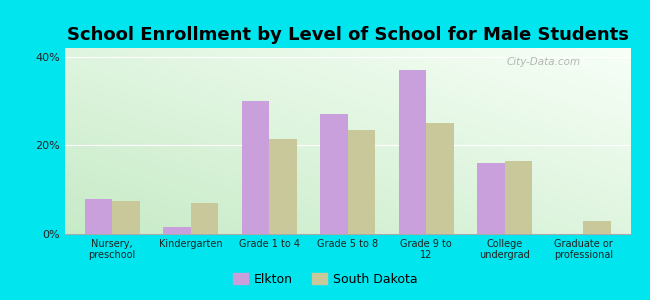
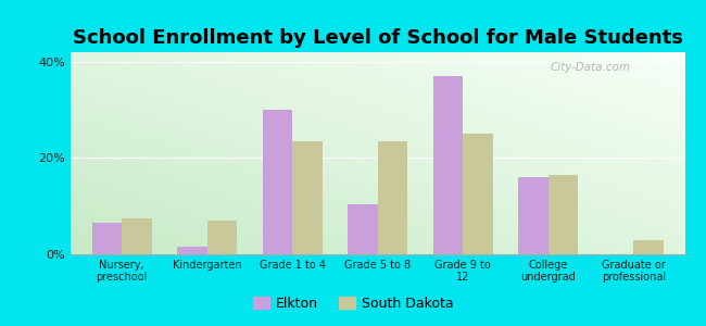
Elkton/Nursery, preschool: 8.0% -> 6.5%
South Dakota/Grade 1 to 4: 21.5% -> 23.5%
Elkton/Grade 5 to 8: 27.0% -> 10.5%
